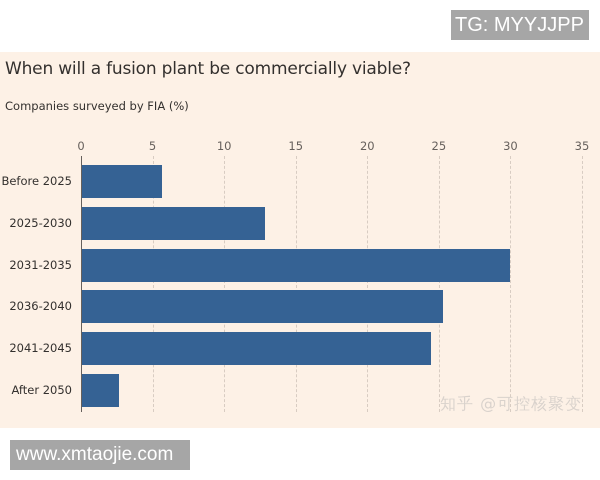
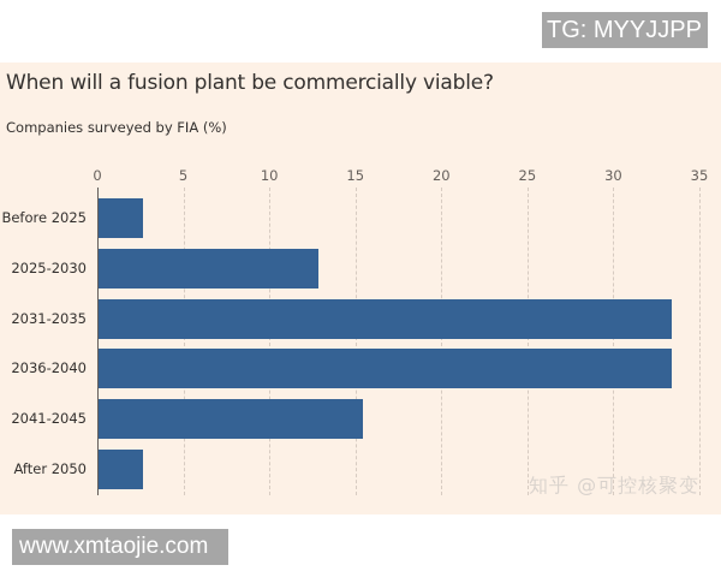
Before 2025: 5.6 -> 2.6
2031-2035: 29.9 -> 33.3
2036-2040: 25.2 -> 33.3
2041-2045: 24.4 -> 15.4
